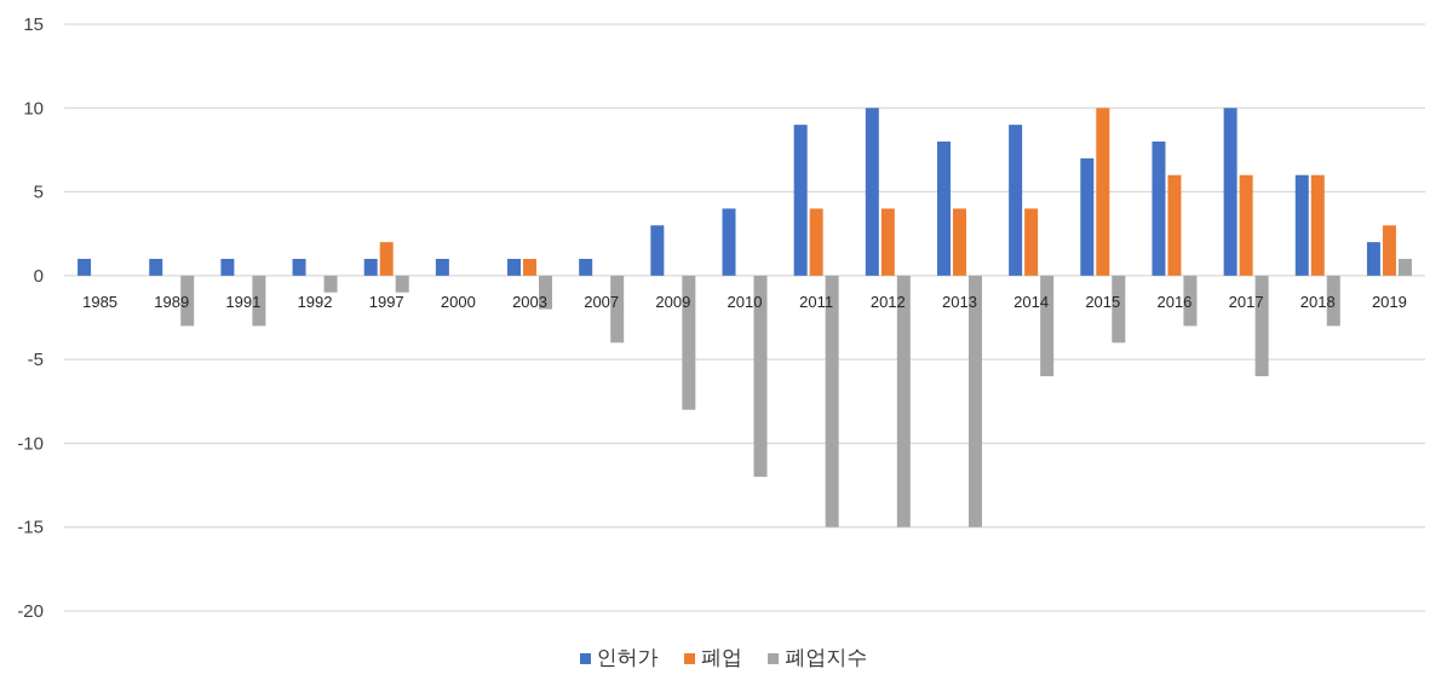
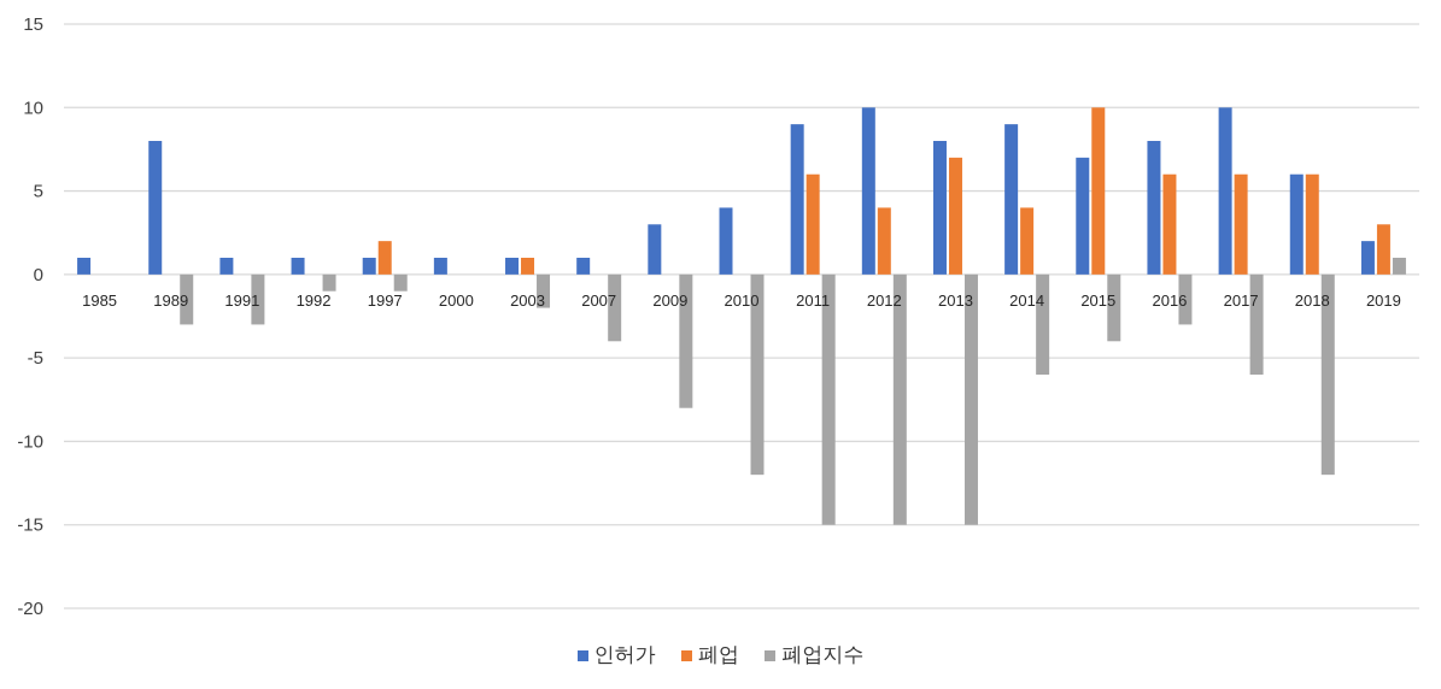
인허가/1989: 1 -> 8
폐업/2011: 4 -> 6
폐업/2013: 4 -> 7
폐업지수/2018: -3 -> -12
